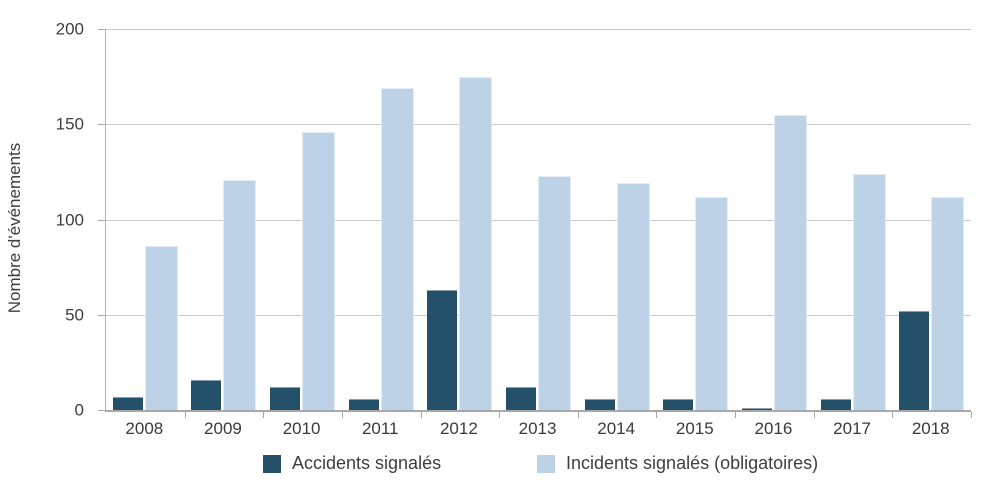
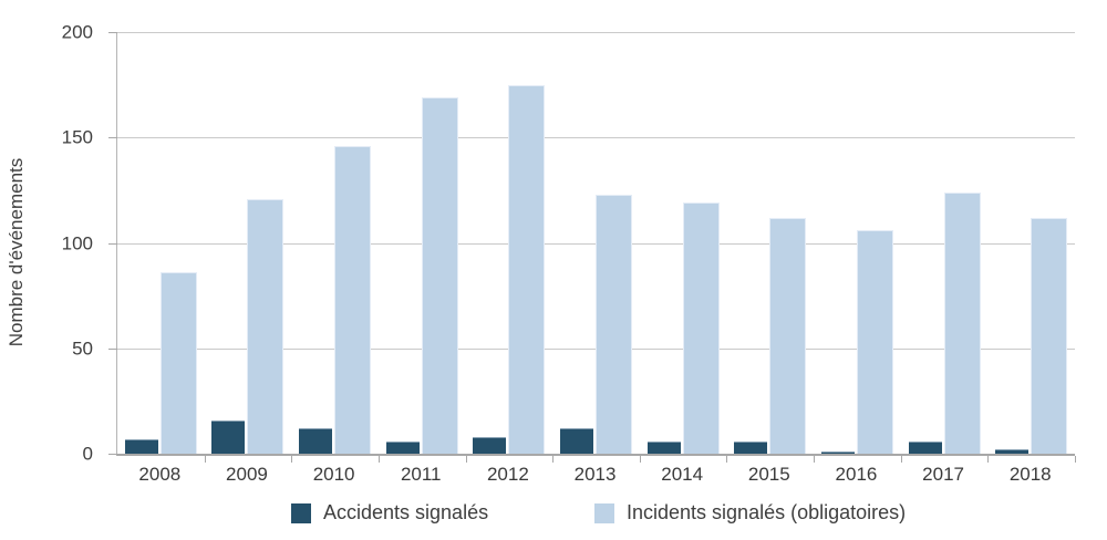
Accidents signalés/2012: 63 -> 8
Incidents signalés (obligatoires)/2016: 155 -> 106
Accidents signalés/2018: 52 -> 2
